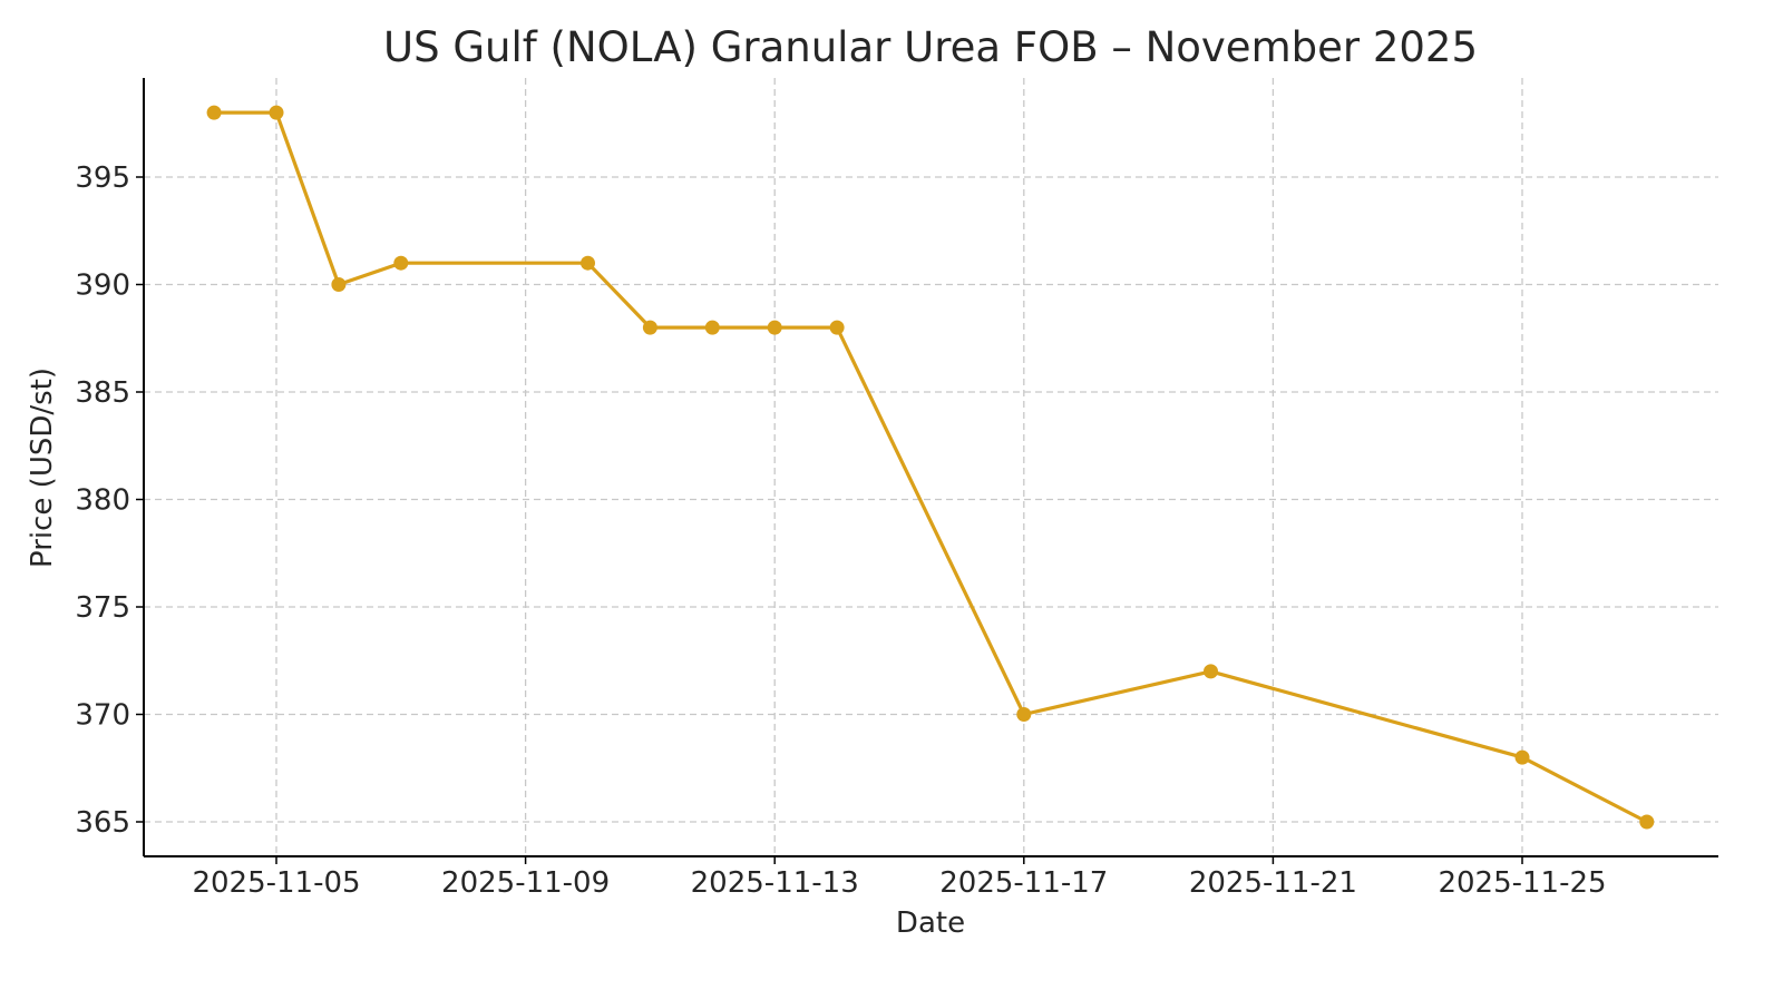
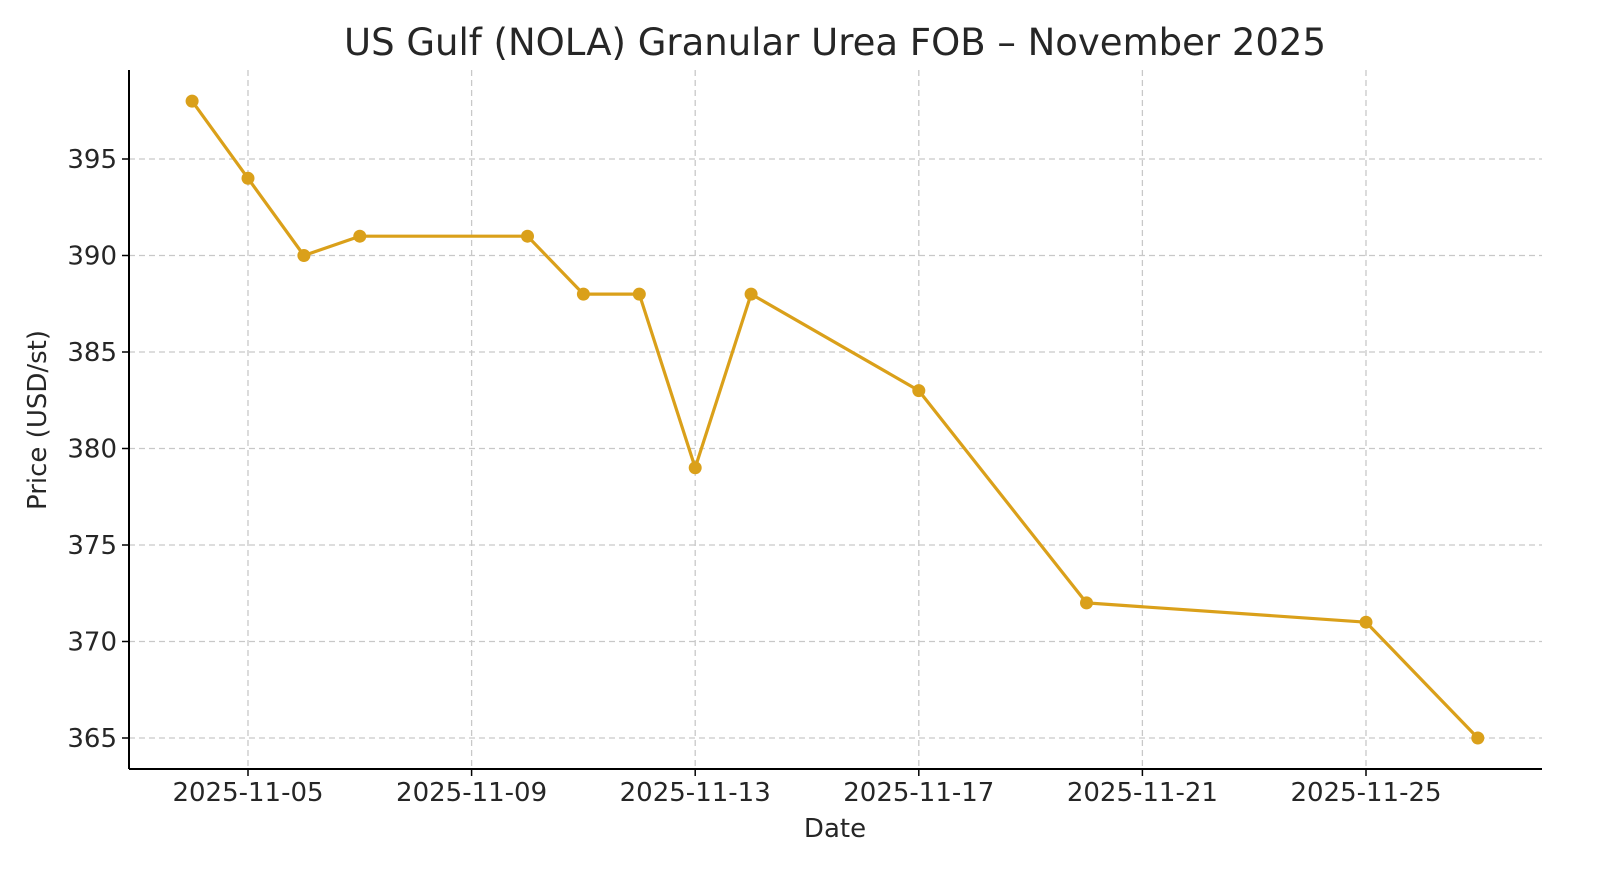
2025-11-05: 398 -> 394
2025-11-13: 388 -> 379
2025-11-17: 370 -> 383
2025-11-25: 368 -> 371
